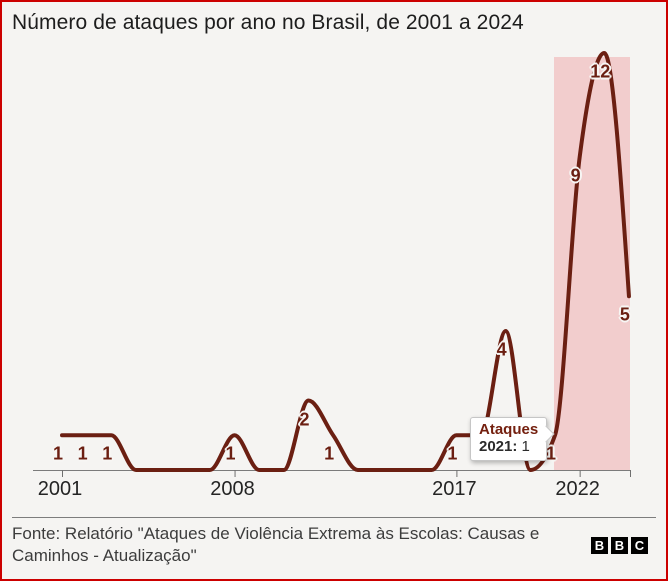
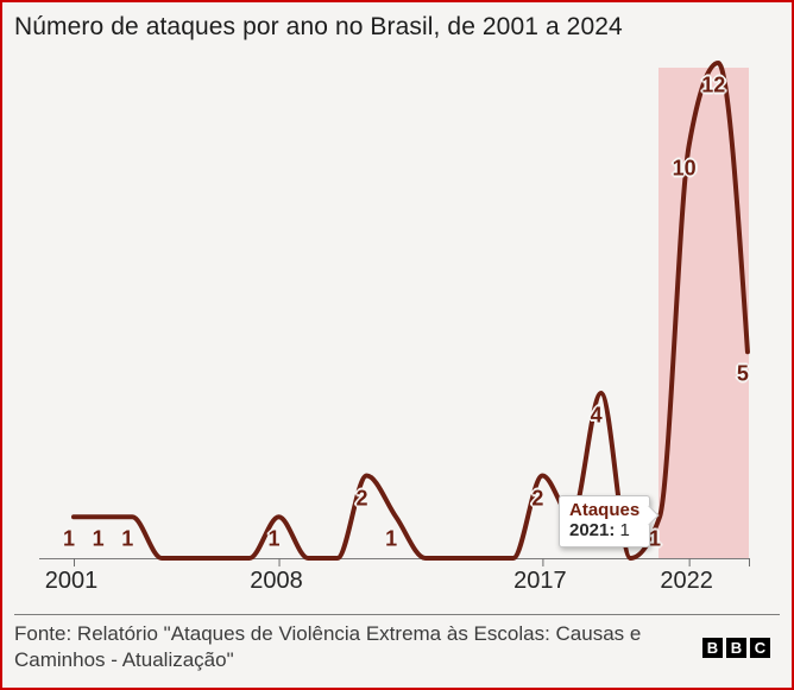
2017: 1 -> 2
2022: 9 -> 10
